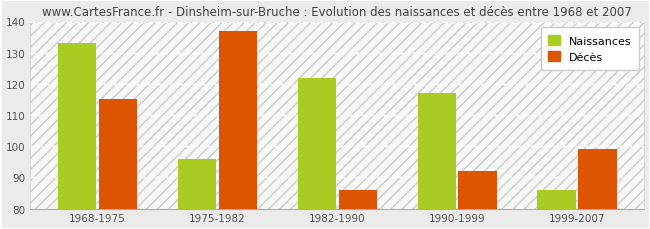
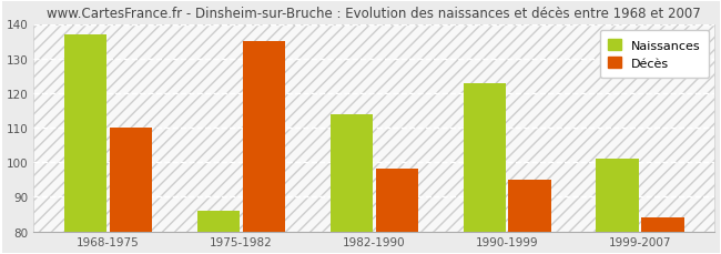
Naissances/1968-1975: 133 -> 137
Décès/1968-1975: 115 -> 110
Naissances/1975-1982: 96 -> 86
Décès/1975-1982: 137 -> 135
Naissances/1982-1990: 122 -> 114
Décès/1982-1990: 86 -> 98
Naissances/1990-1999: 117 -> 123
Décès/1990-1999: 92 -> 95
Naissances/1999-2007: 86 -> 101
Décès/1999-2007: 99 -> 84
